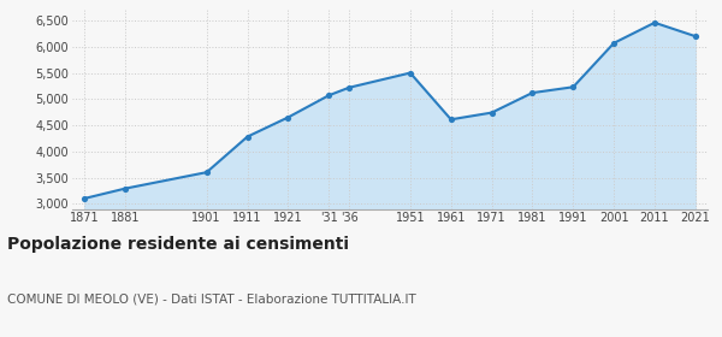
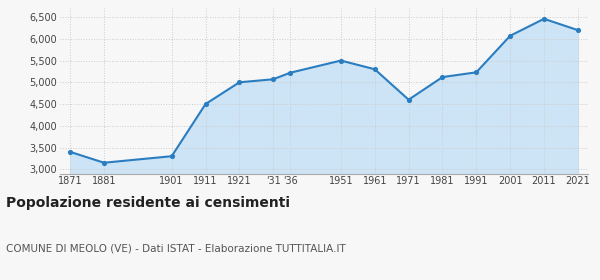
1871: 3,100 -> 3,400
1881: 3,290 -> 3,150
1901: 3,600 -> 3,300
1911: 4,280 -> 4,500
1921: 4,650 -> 5,000
1961: 4,610 -> 5,300
1971: 4,740 -> 4,600
